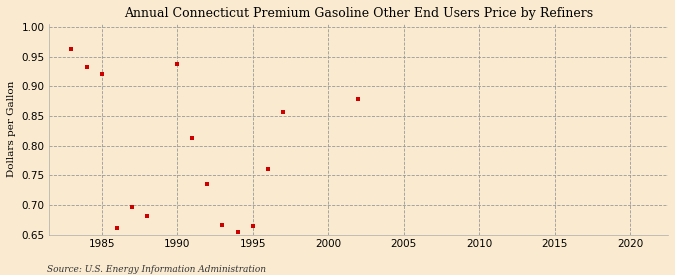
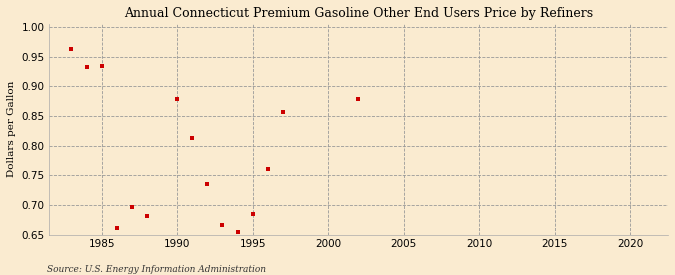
1985: 0.921 -> 0.934
1990: 0.938 -> 0.878
1995: 0.665 -> 0.684
